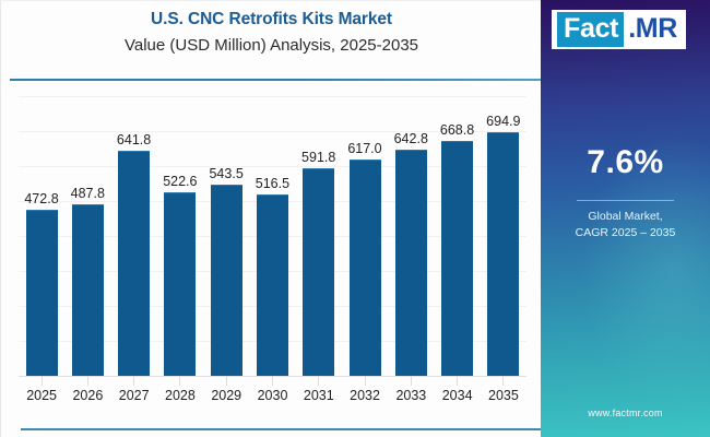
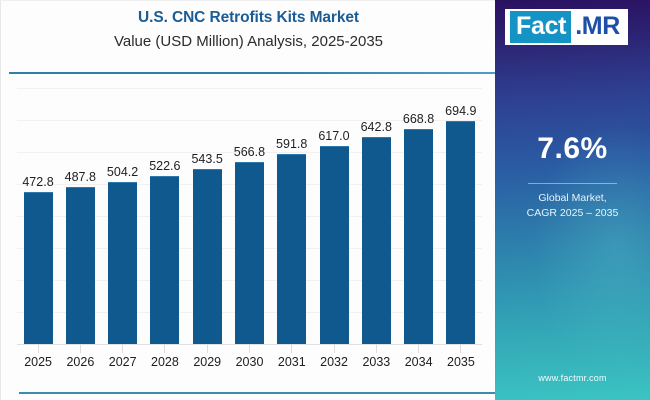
2027: 641.8 -> 504.2
2030: 516.5 -> 566.8
